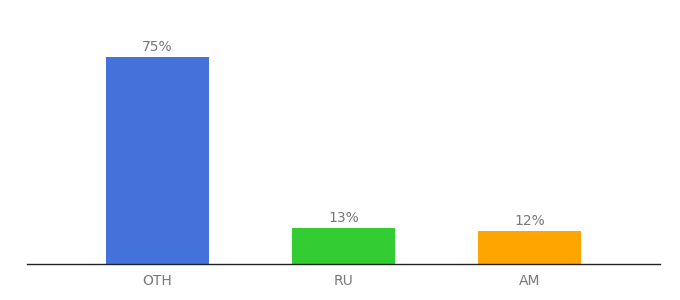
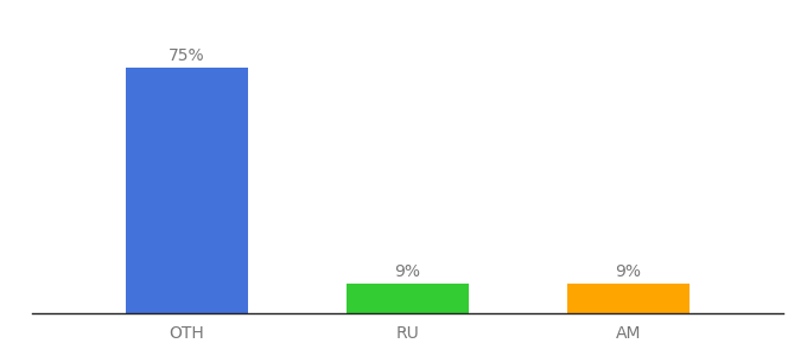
RU: 13% -> 9%
AM: 12% -> 9%
